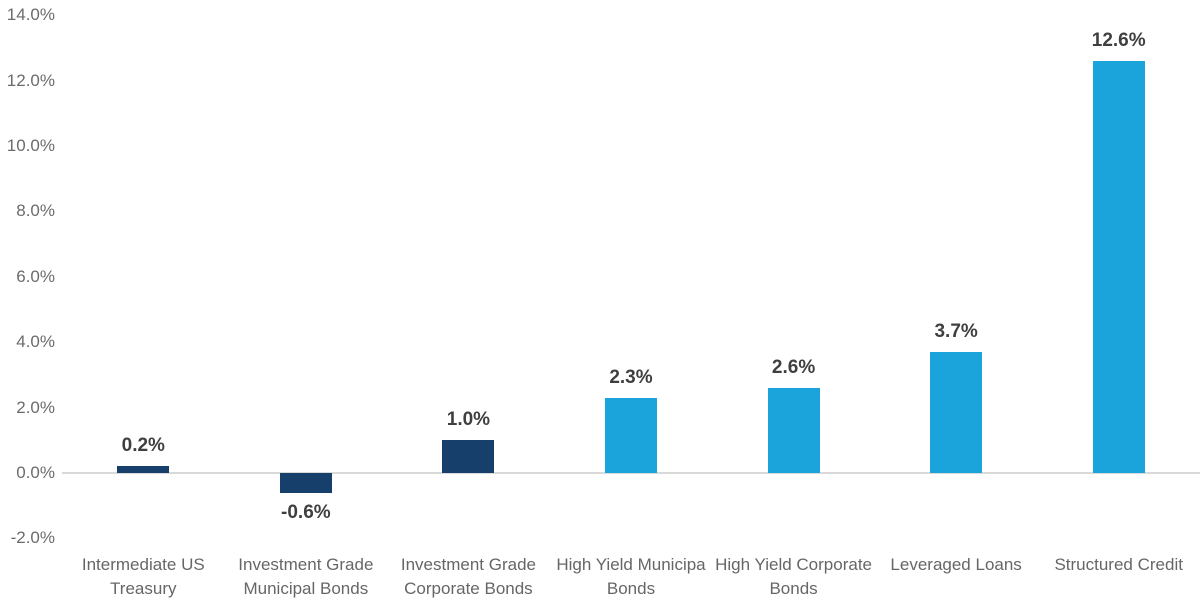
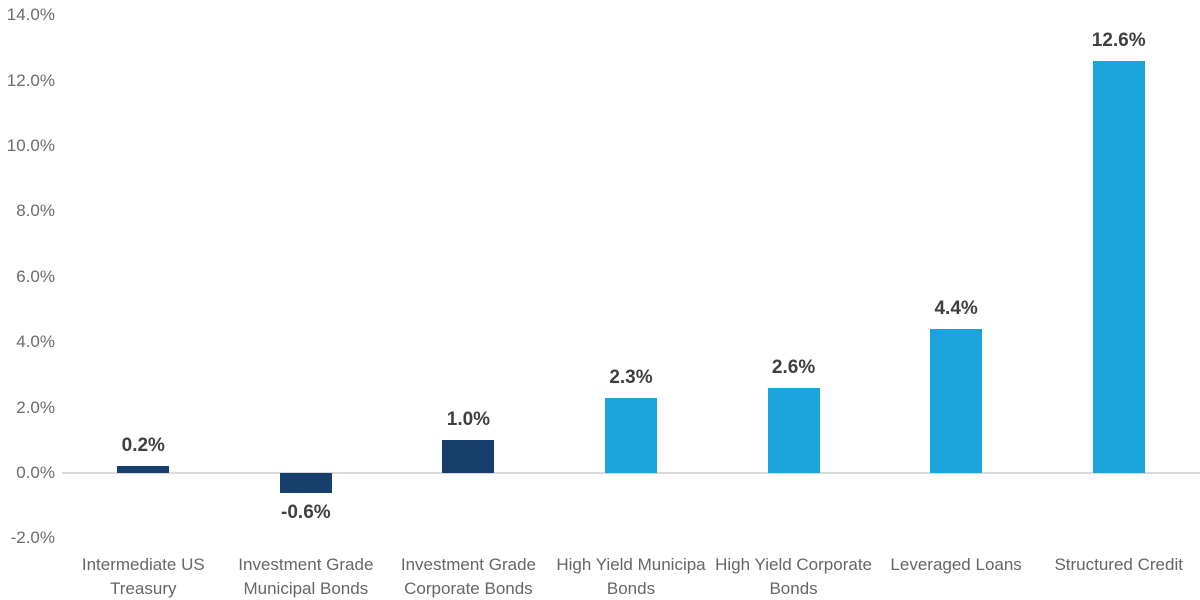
Leveraged Loans: 3.7% -> 4.4%
